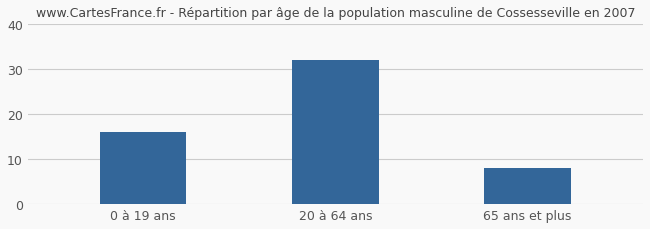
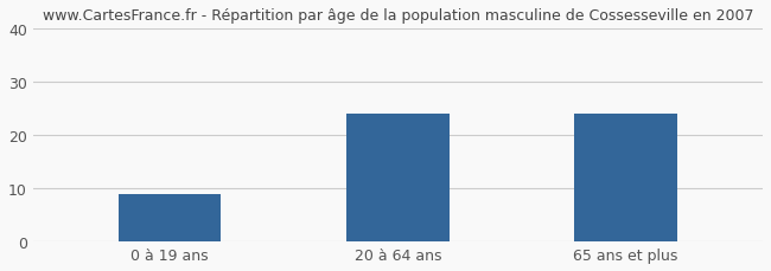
0 à 19 ans: 16 -> 9
20 à 64 ans: 32 -> 24
65 ans et plus: 8 -> 24
